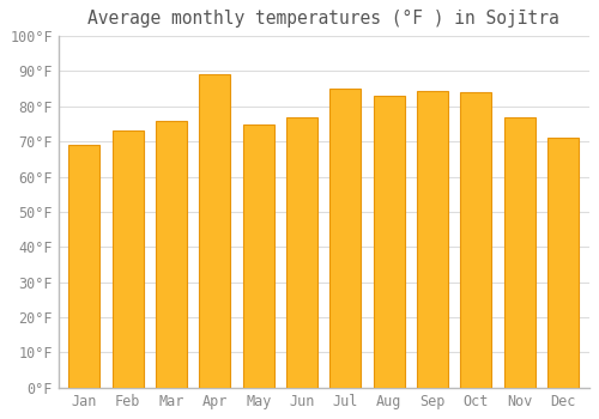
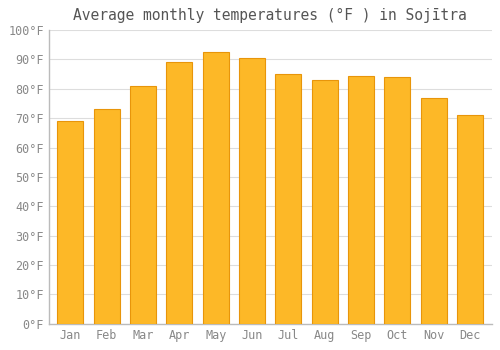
Mar: 76.0°F -> 81.0°F
May: 75.0°F -> 92.5°F
Jun: 77.0°F -> 90.5°F
